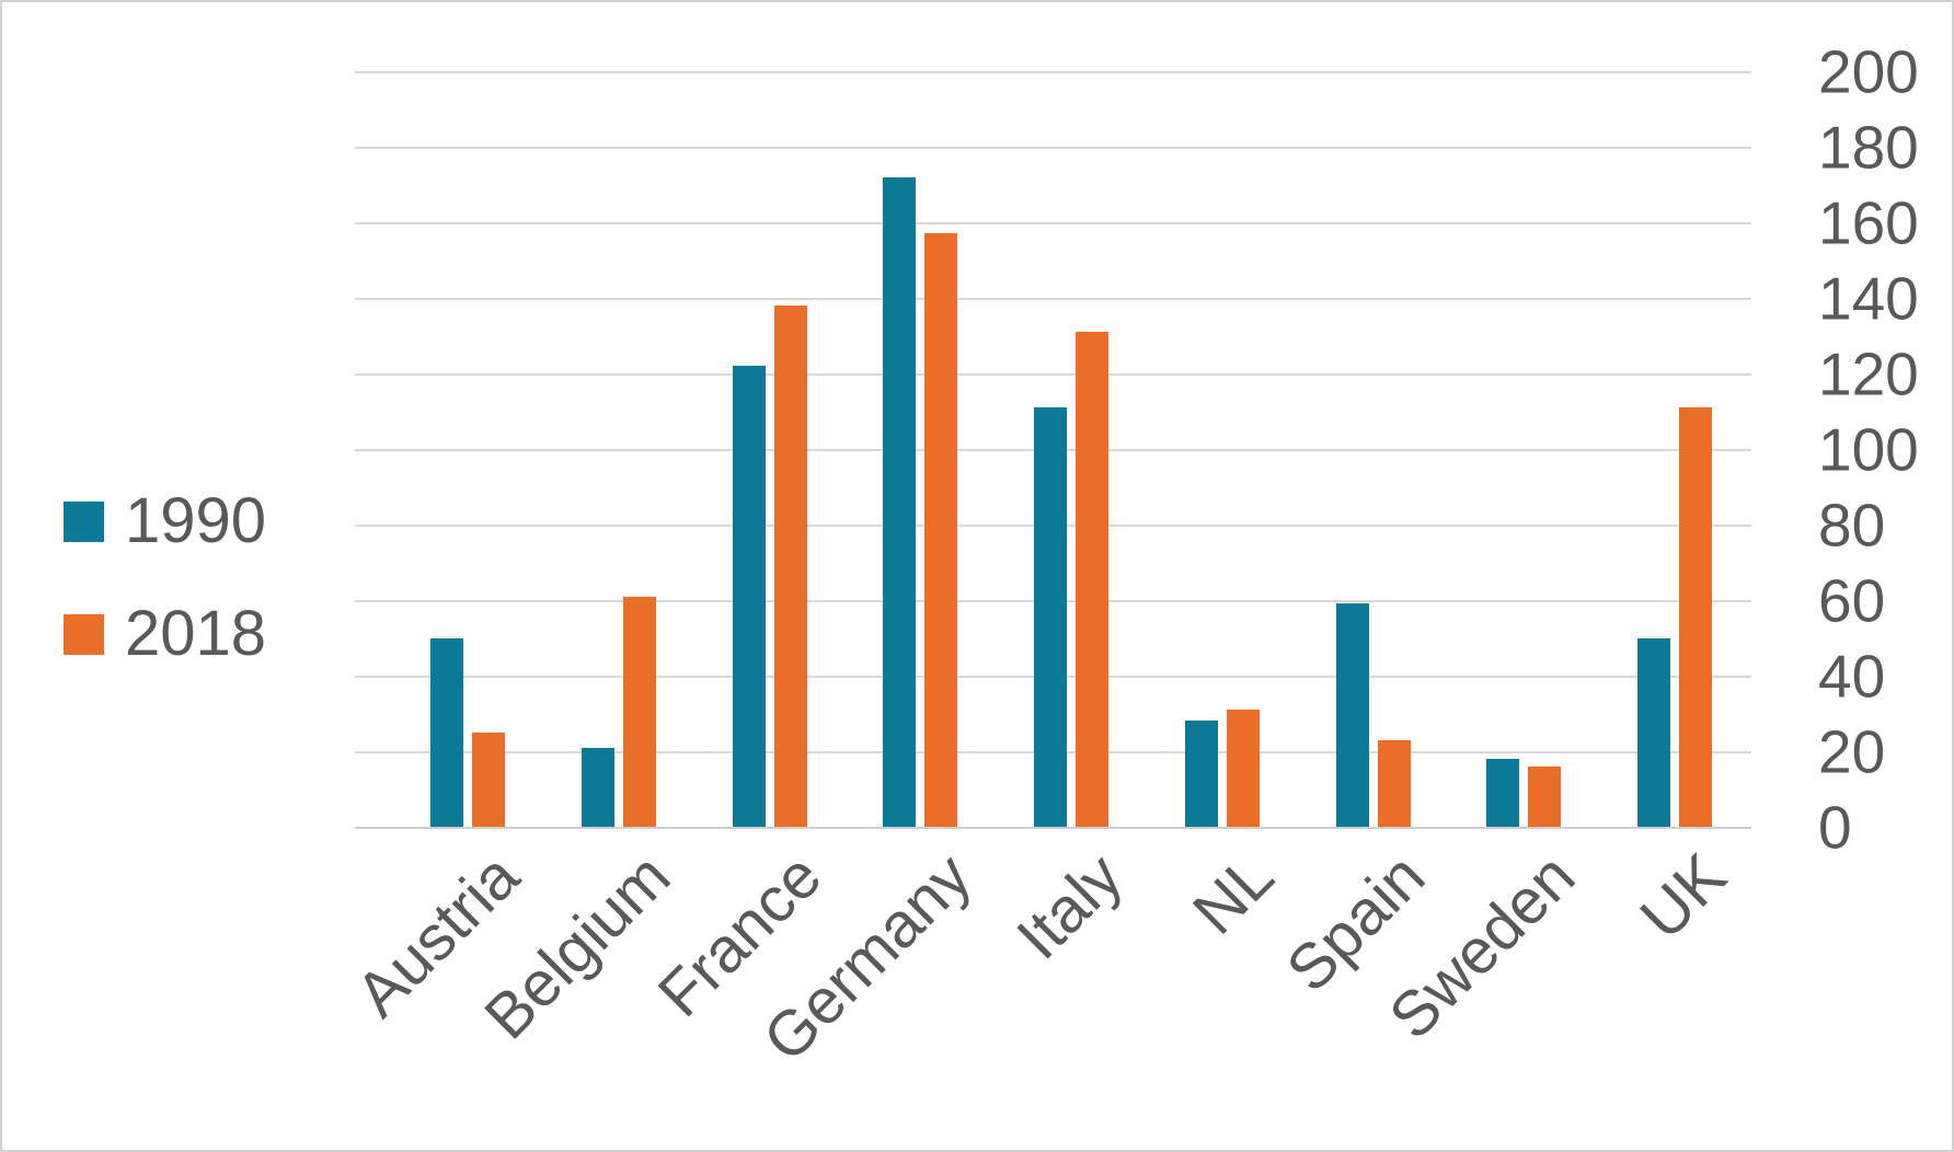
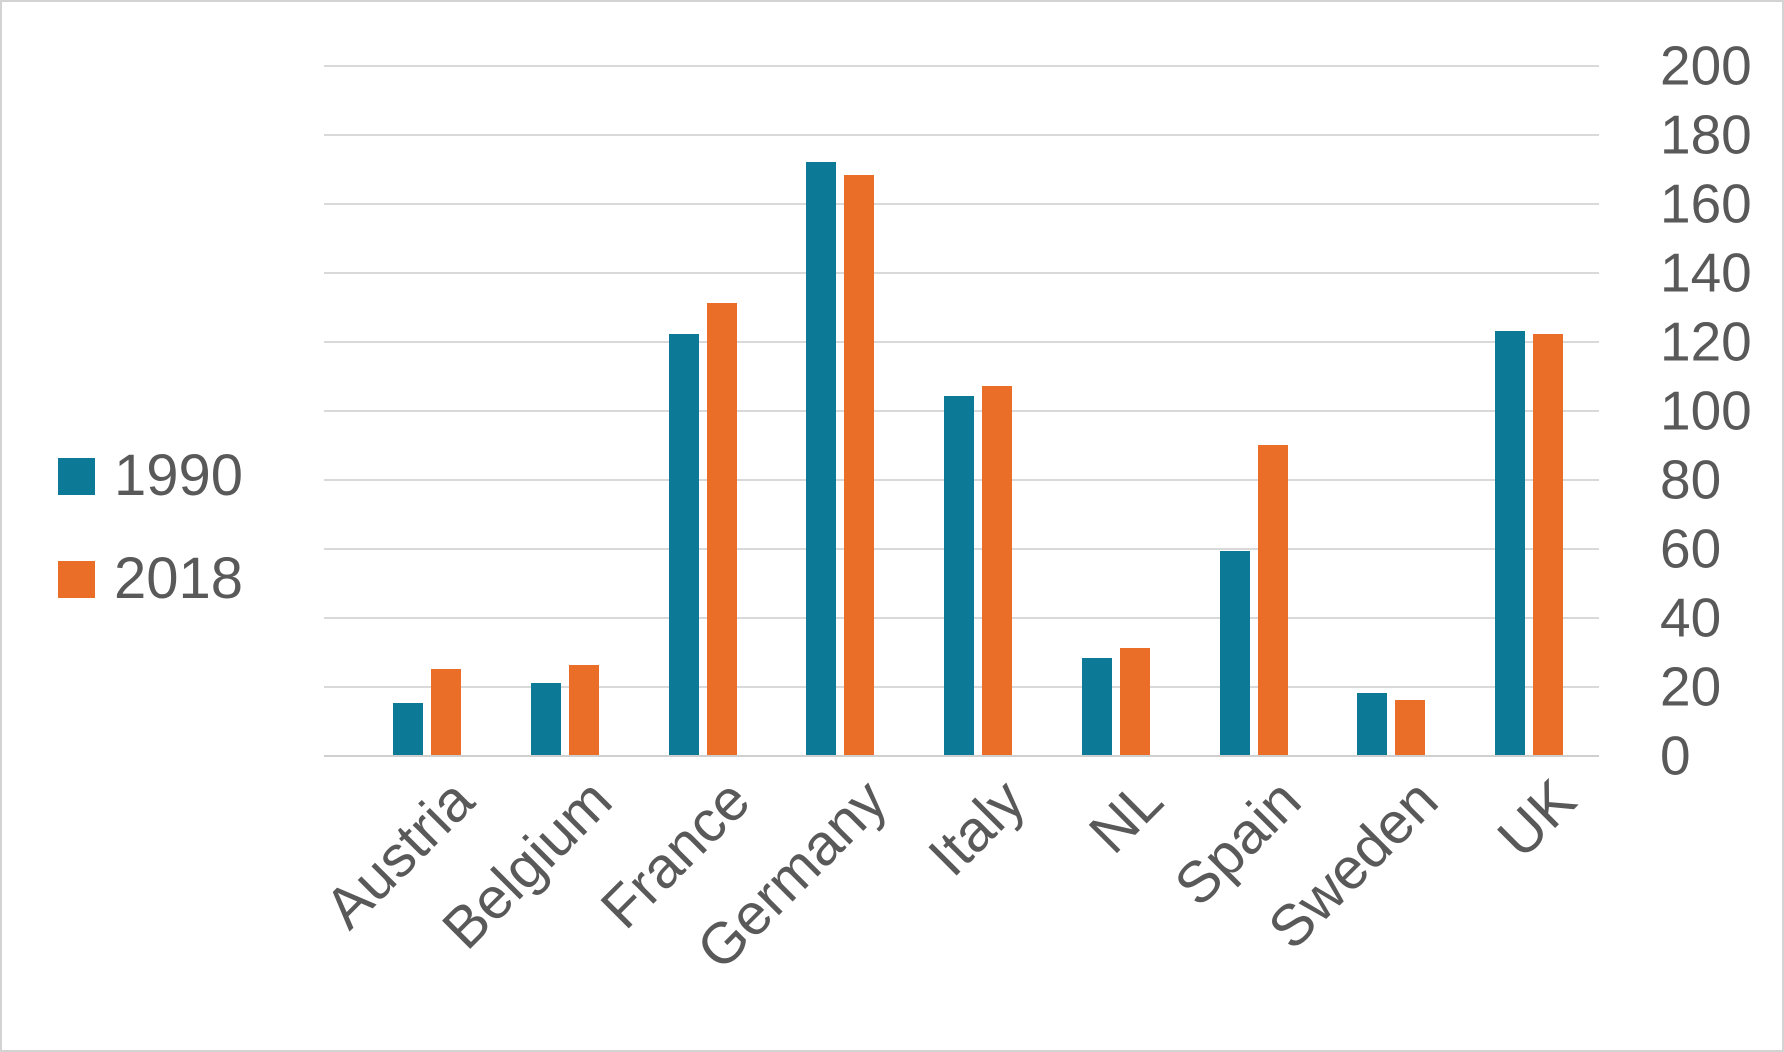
1990/Austria: 50 -> 15
2018/Belgium: 61 -> 26
2018/France: 138 -> 131
2018/Germany: 157 -> 168
1990/Italy: 111 -> 104
2018/Italy: 131 -> 107
2018/Spain: 23 -> 90
1990/UK: 50 -> 123
2018/UK: 111 -> 122
